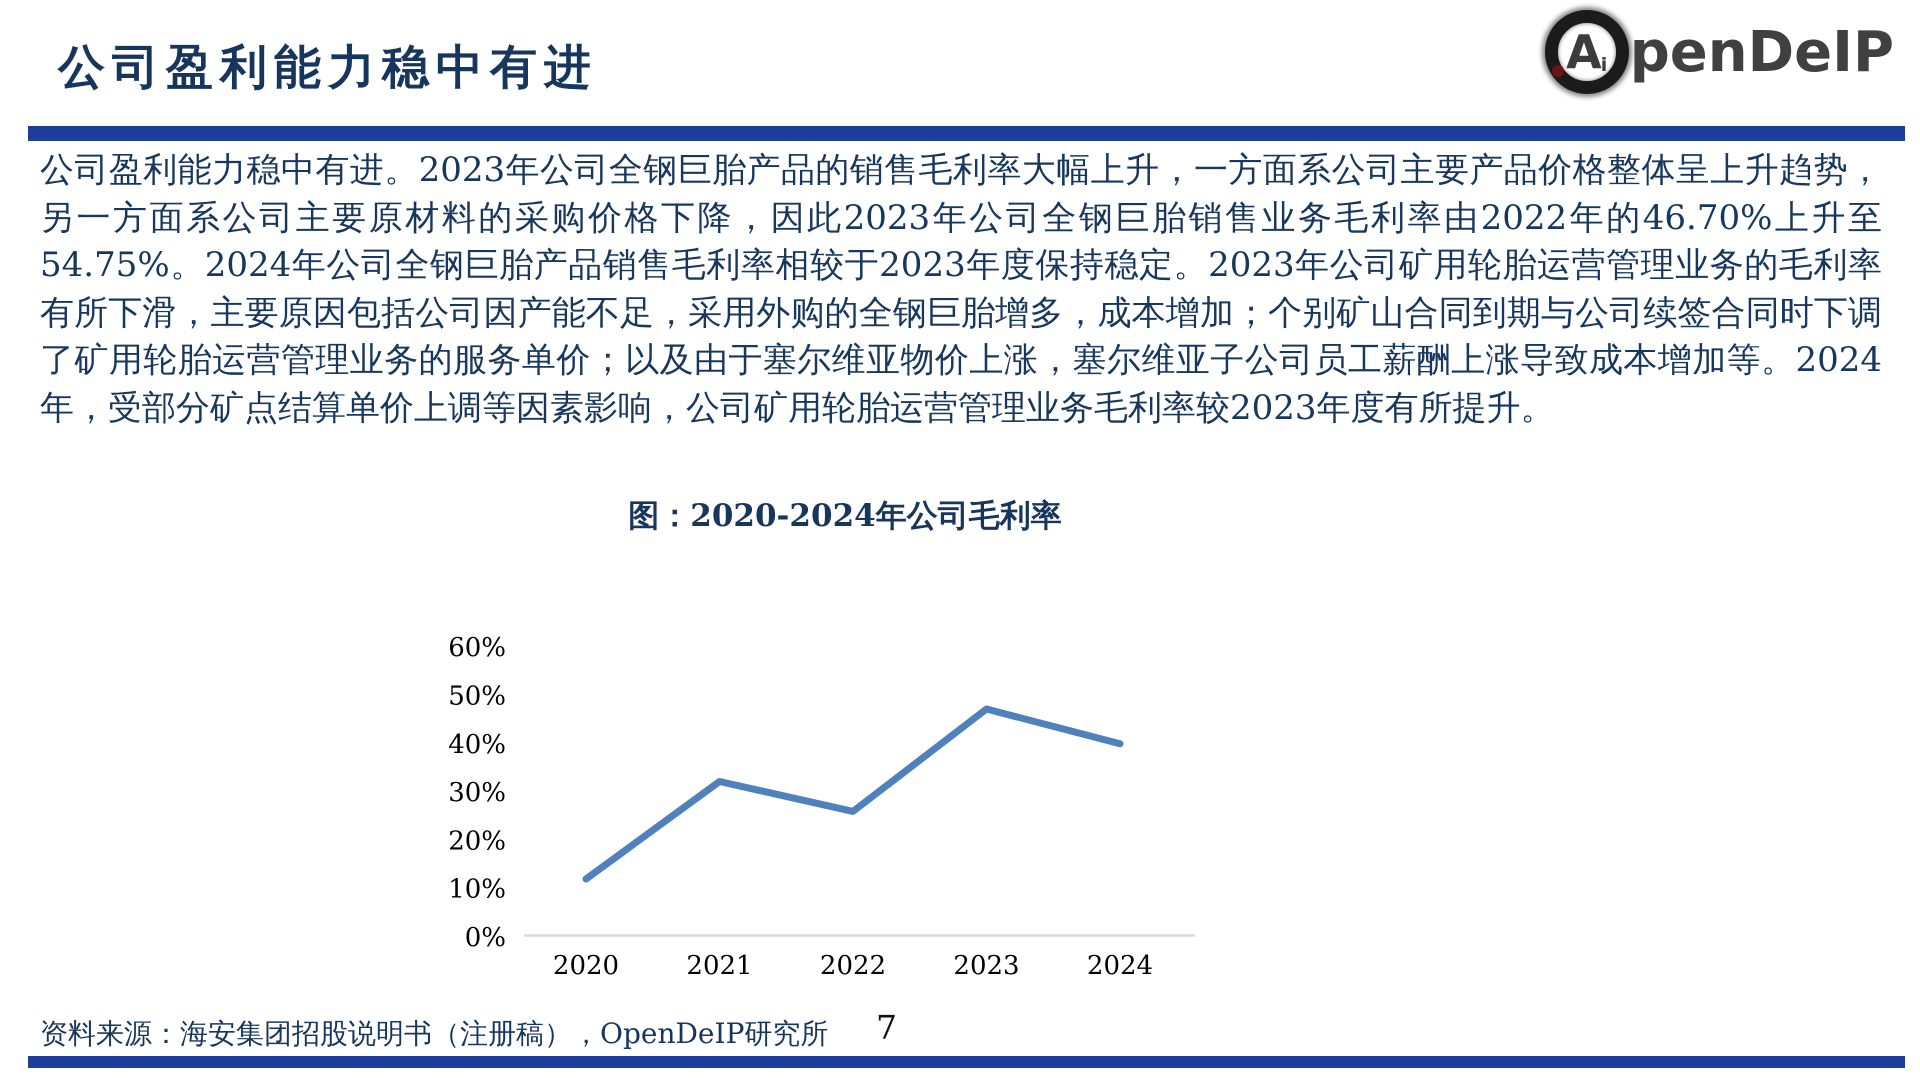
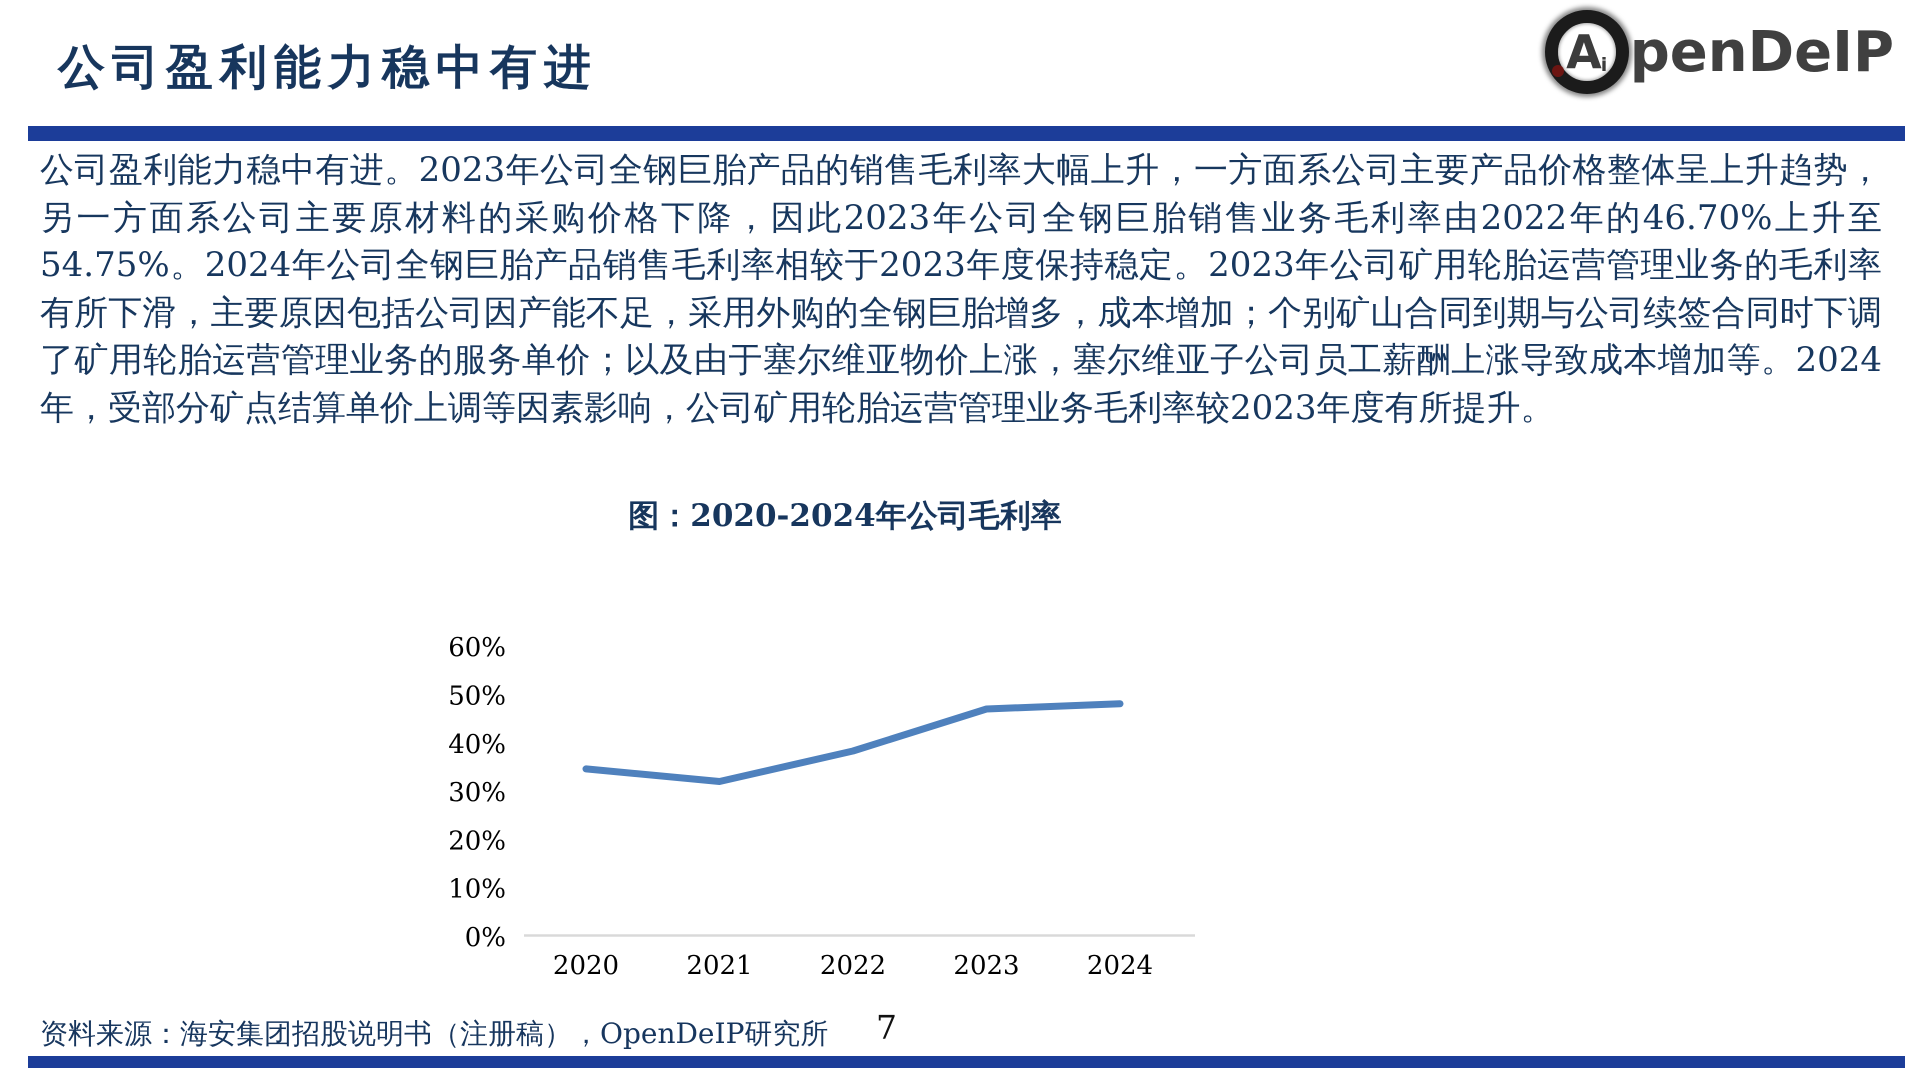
2020: 12% -> 35%
2022: 26% -> 38%
2024: 40% -> 48%
